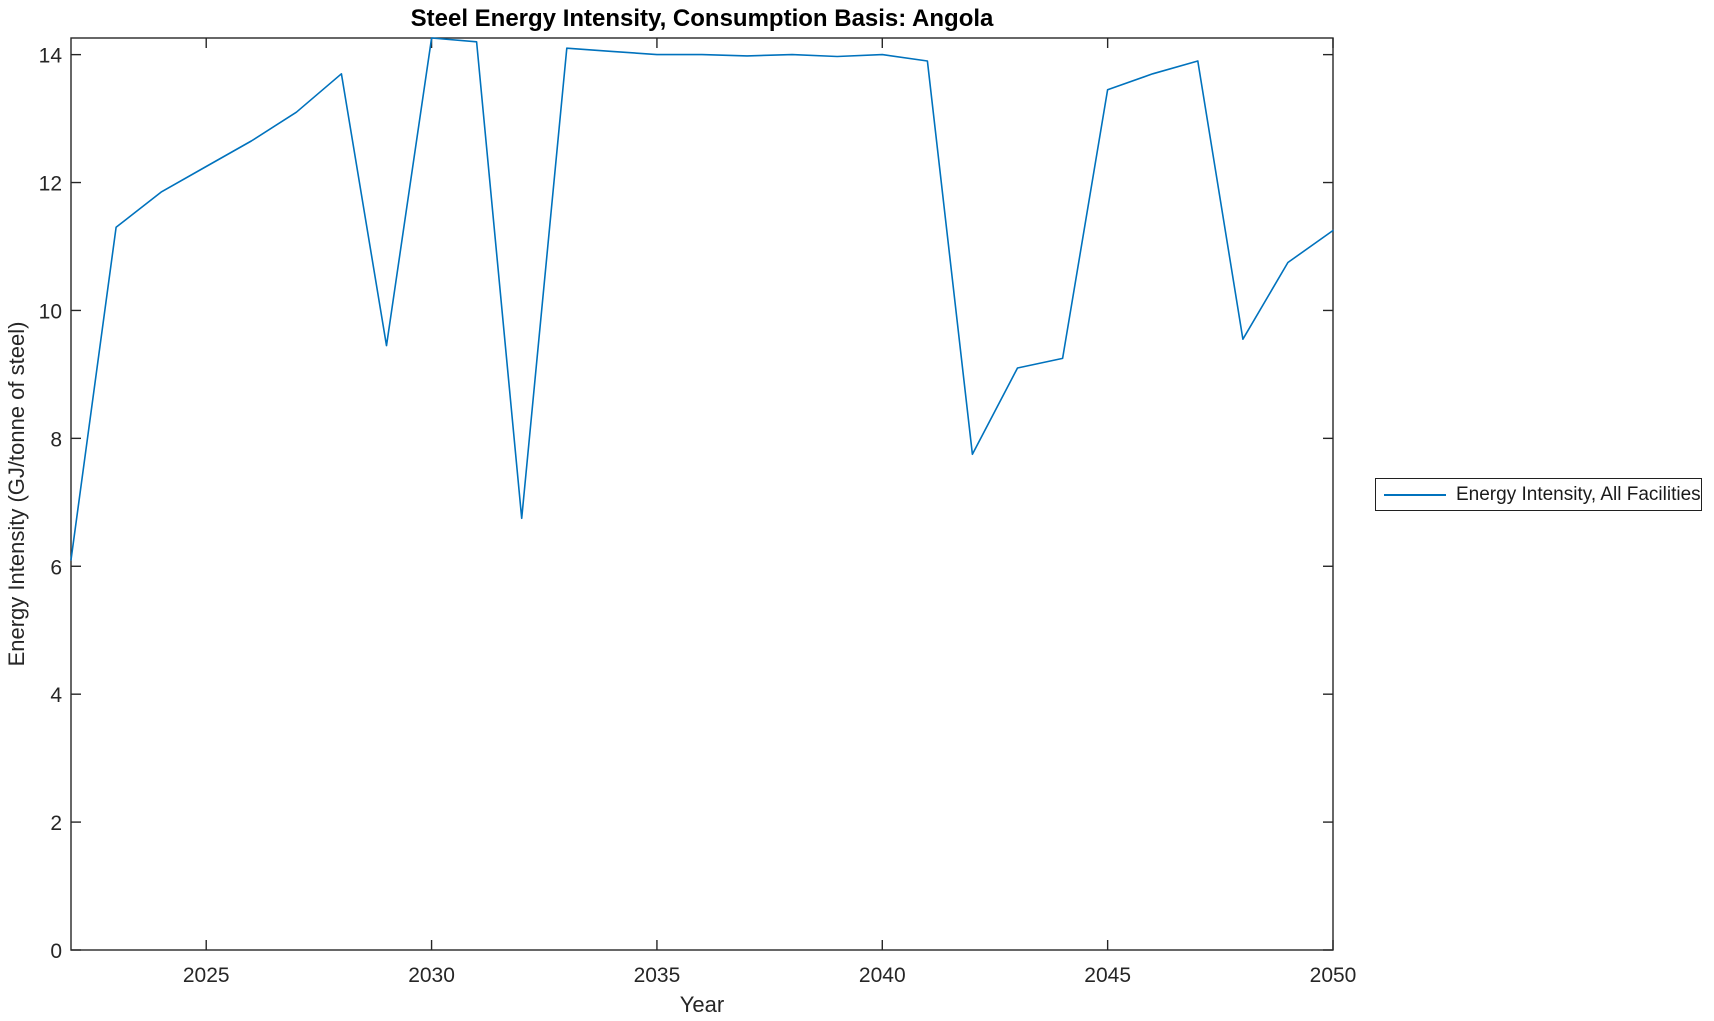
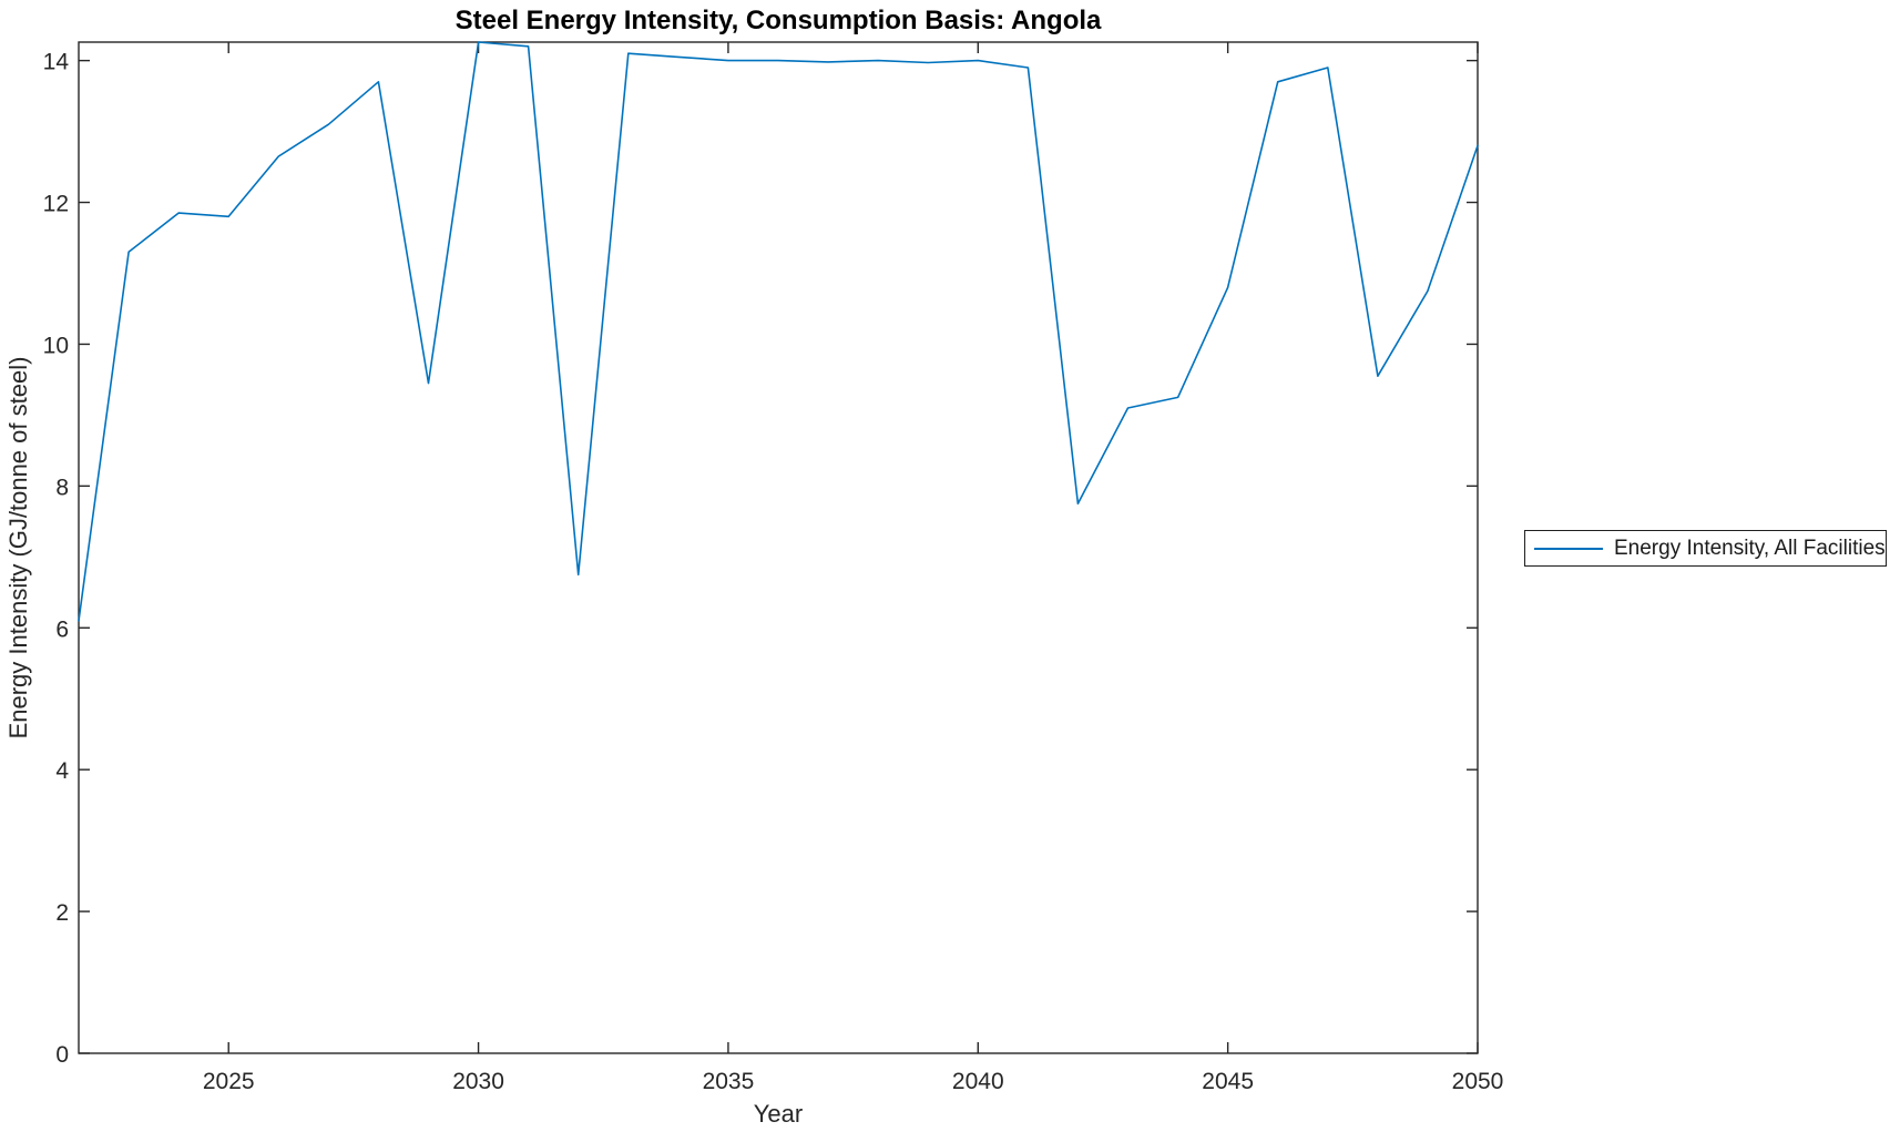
2025: 12.2 -> 11.8
2045: 13.4 -> 10.8
2050: 11.2 -> 12.8
